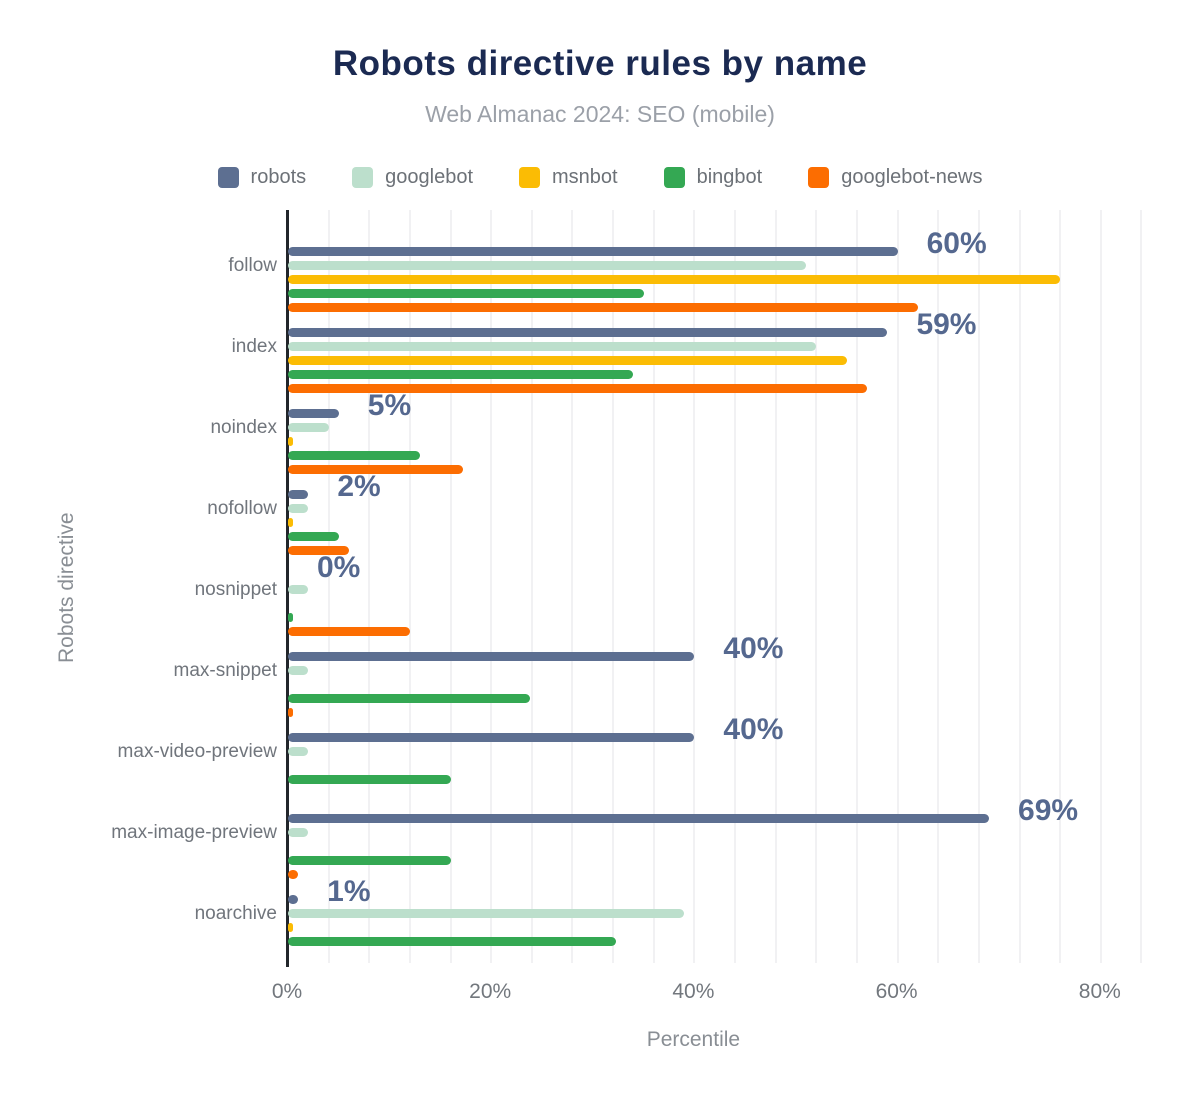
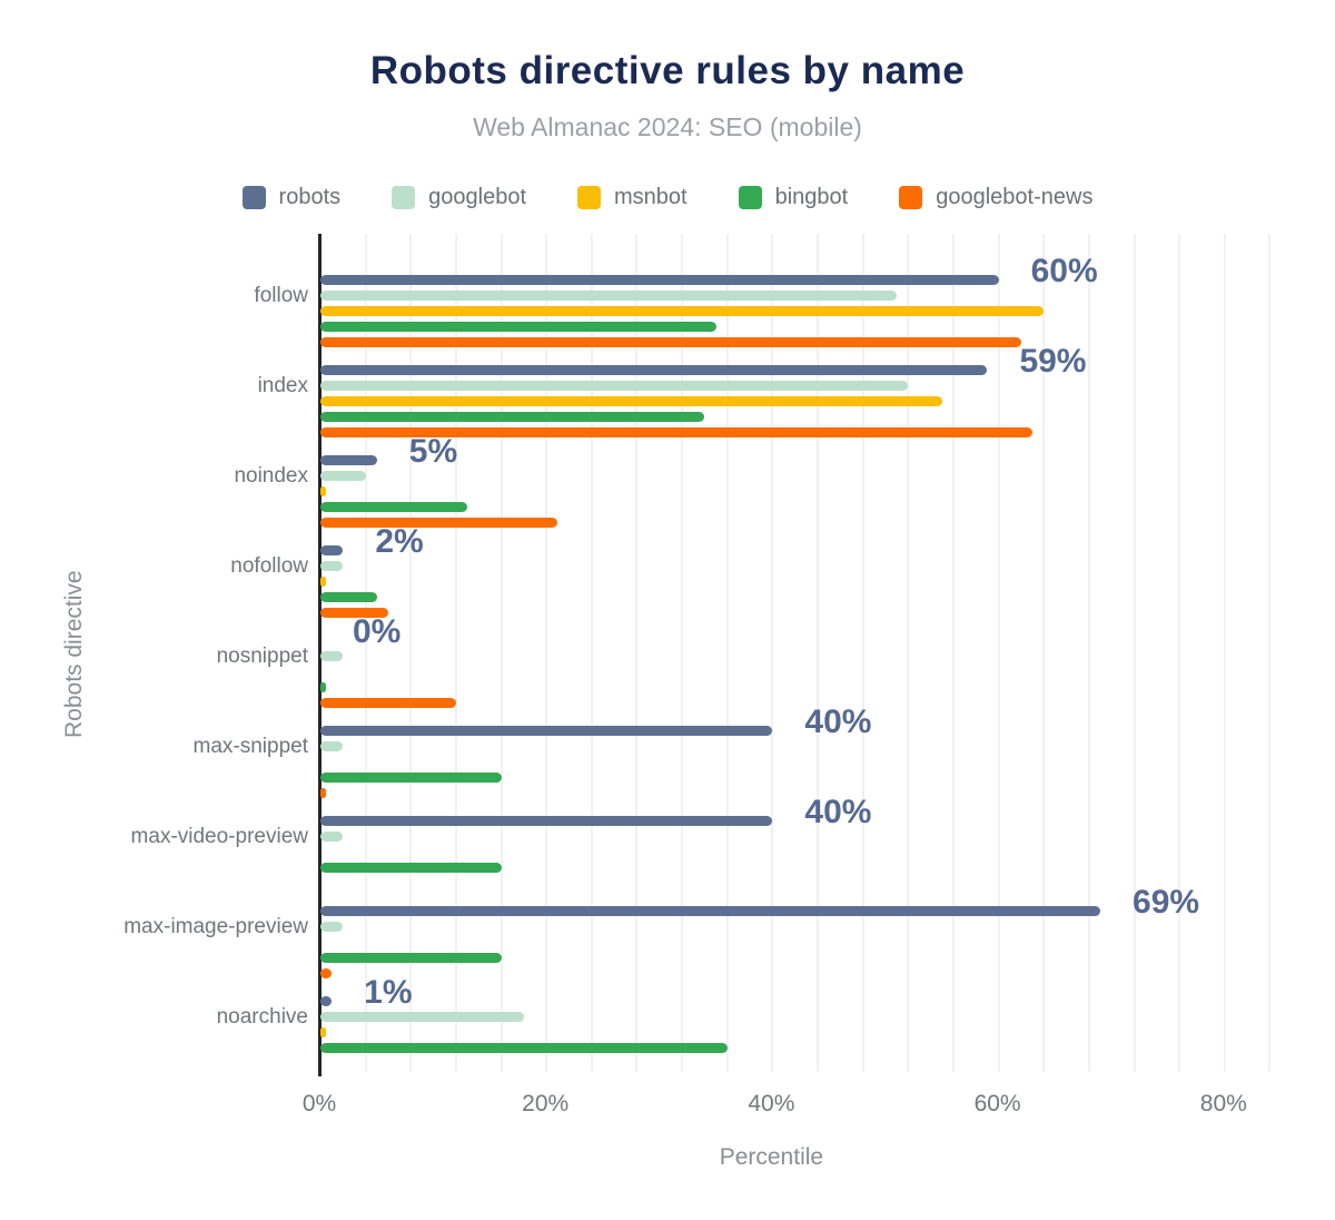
msnbot/follow: 76.0% -> 64.0%
googlebot-news/index: 57.0% -> 63.0%
googlebot-news/noindex: 17.2% -> 21.0%
bingbot/max-snippet: 23.8% -> 16.0%
googlebot/noarchive: 39% -> 18%
bingbot/noarchive: 32.3% -> 36.0%
